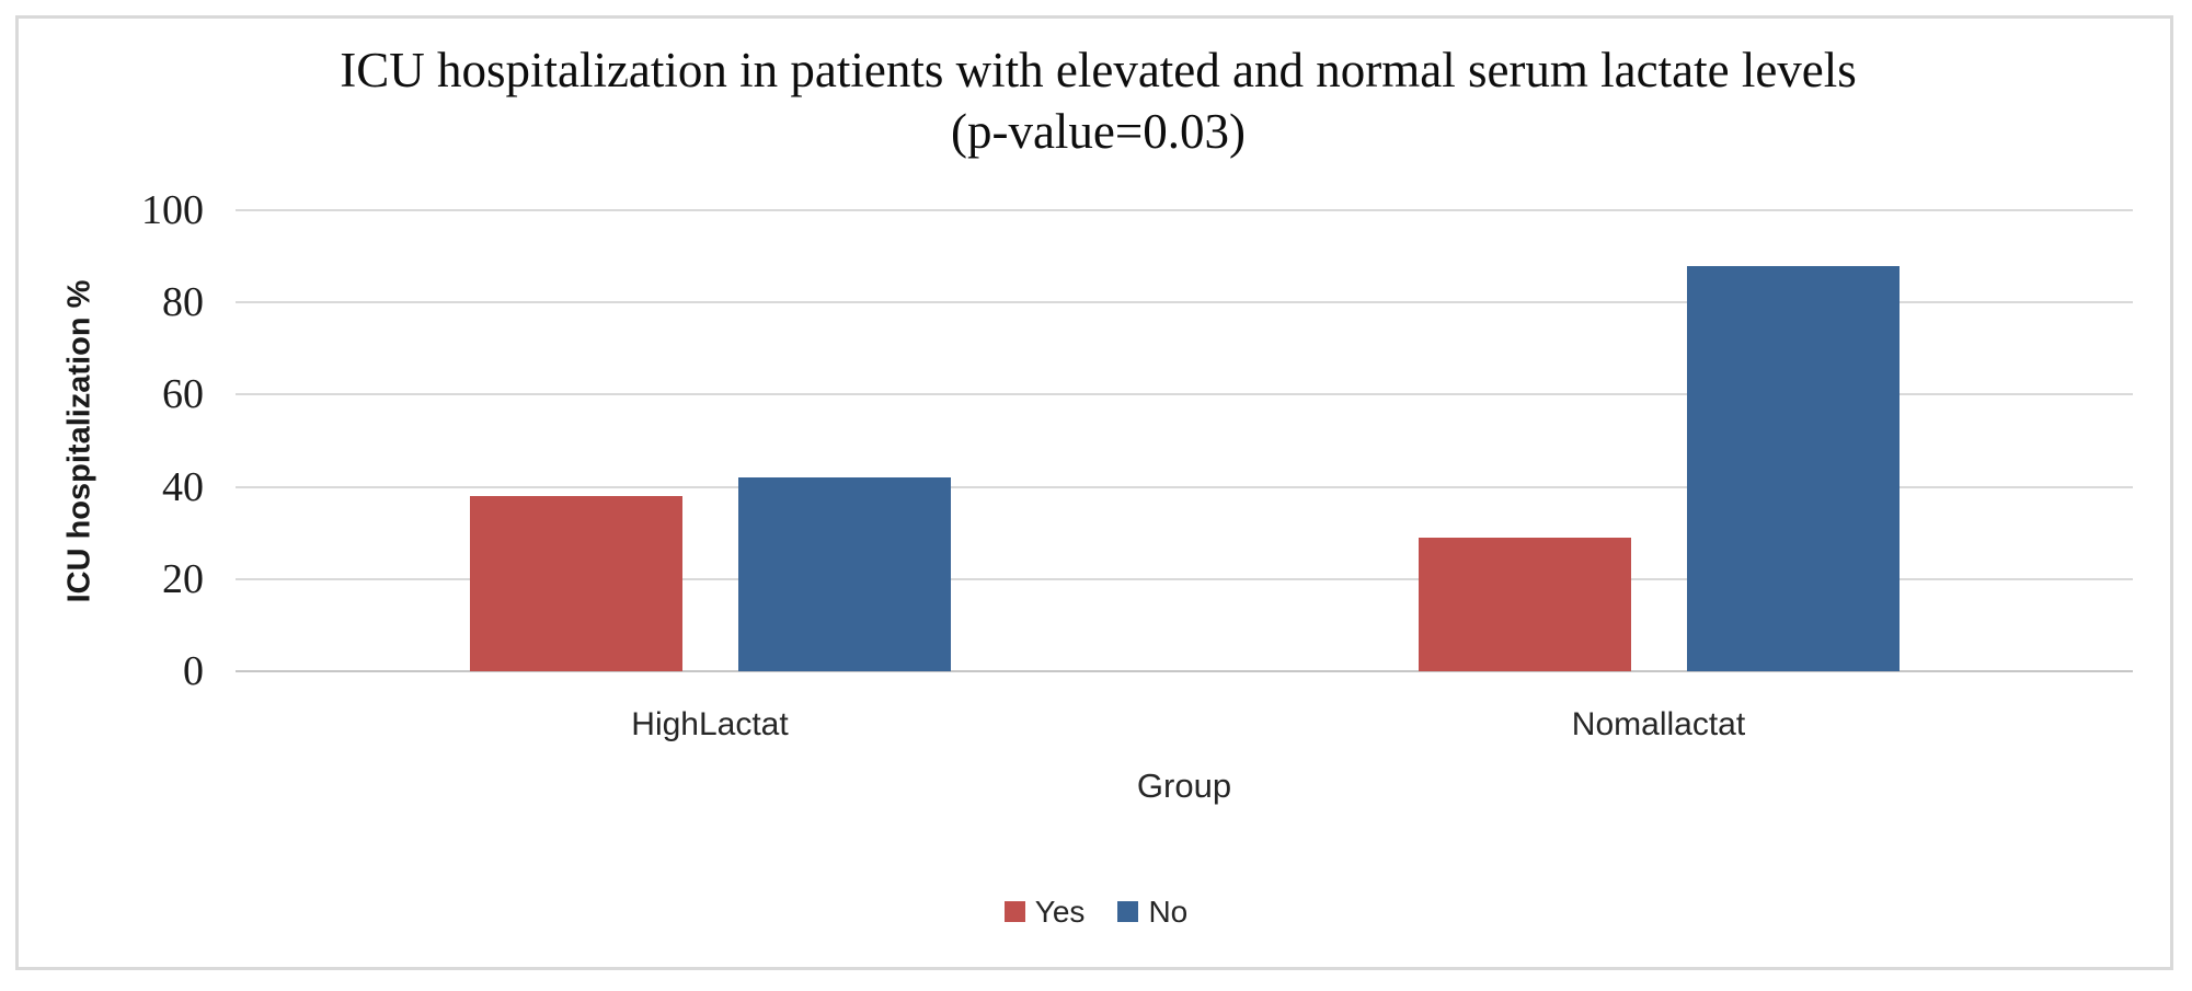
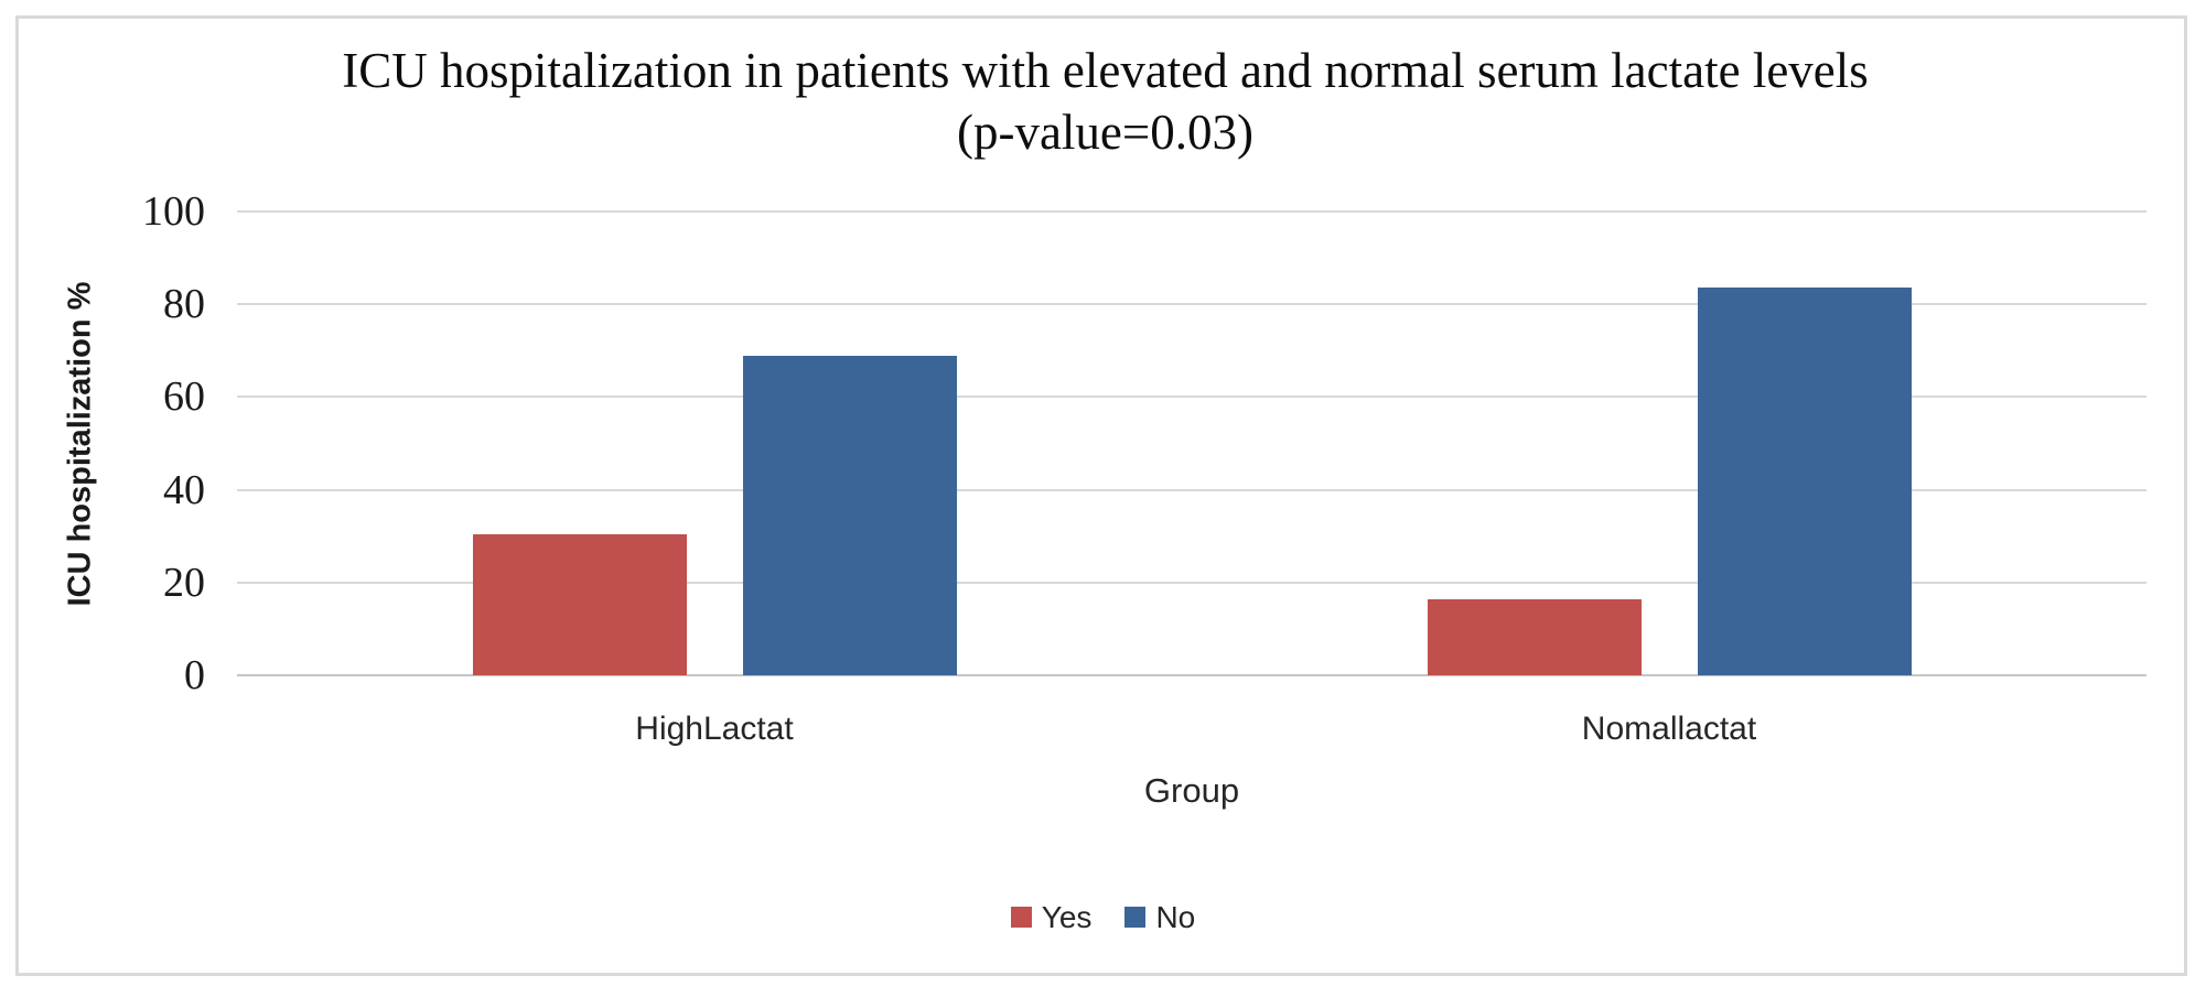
Yes/HighLactat: 38 -> 30
No/HighLactat: 42 -> 69
Yes/Nomallactat: 29 -> 16
No/Nomallactat: 88 -> 84
